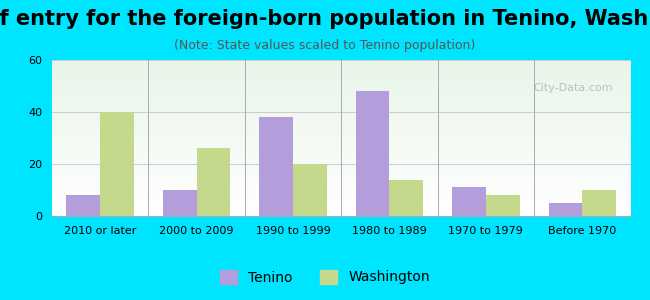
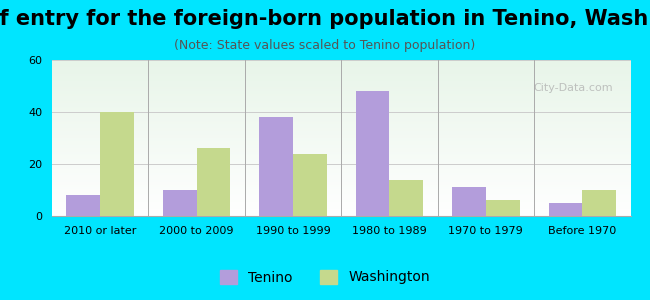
Washington/1990 to 1999: 20 -> 24
Washington/1970 to 1979: 8 -> 6
